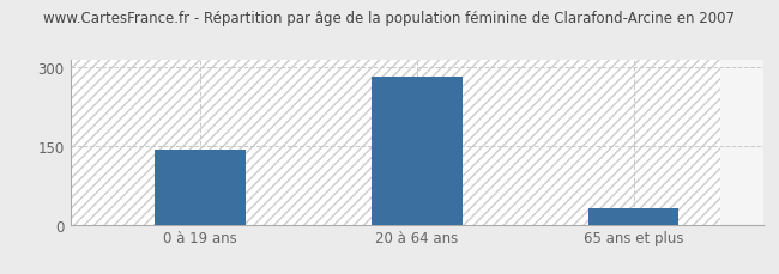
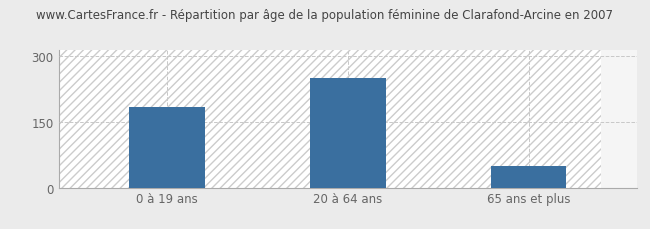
0 à 19 ans: 143 -> 185
20 à 64 ans: 281 -> 250
65 ans et plus: 30 -> 50
